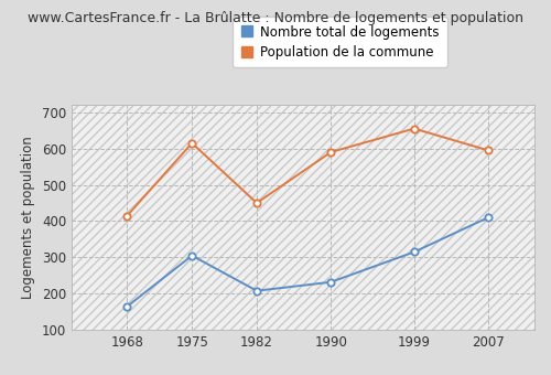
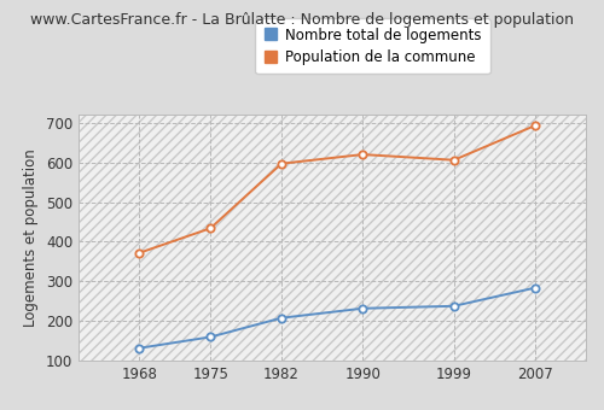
Nombre total de logements/1968: 165 -> 132
Population de la commune/1968: 415 -> 372
Nombre total de logements/1975: 305 -> 160
Population de la commune/1975: 615 -> 434
Population de la commune/1982: 450 -> 597
Population de la commune/1990: 590 -> 620
Nombre total de logements/1999: 315 -> 238
Population de la commune/1999: 655 -> 606
Nombre total de logements/2007: 410 -> 284
Population de la commune/2007: 595 -> 693
